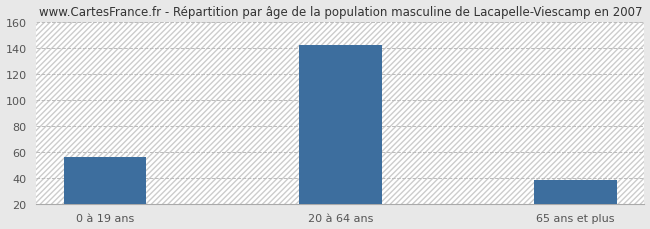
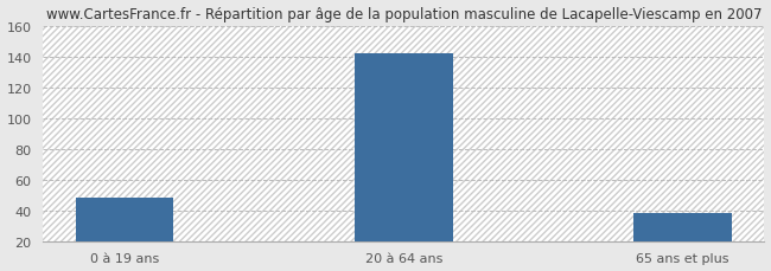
0 à 19 ans: 56 -> 48
